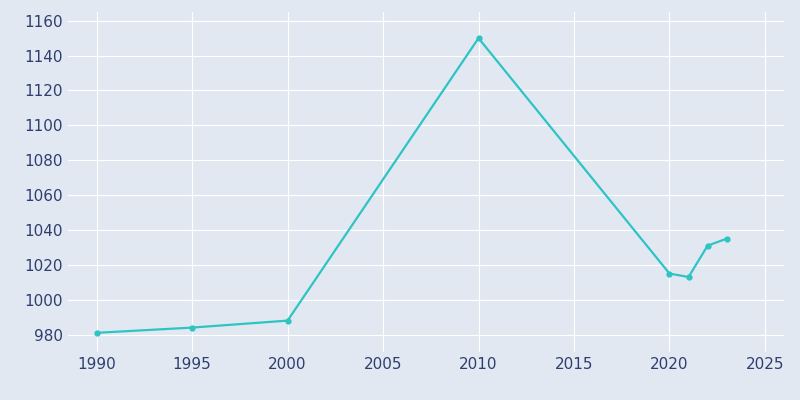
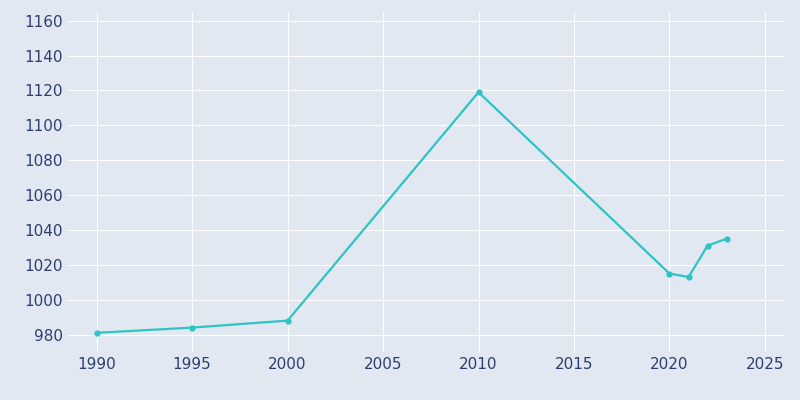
2010: 1150 -> 1119
